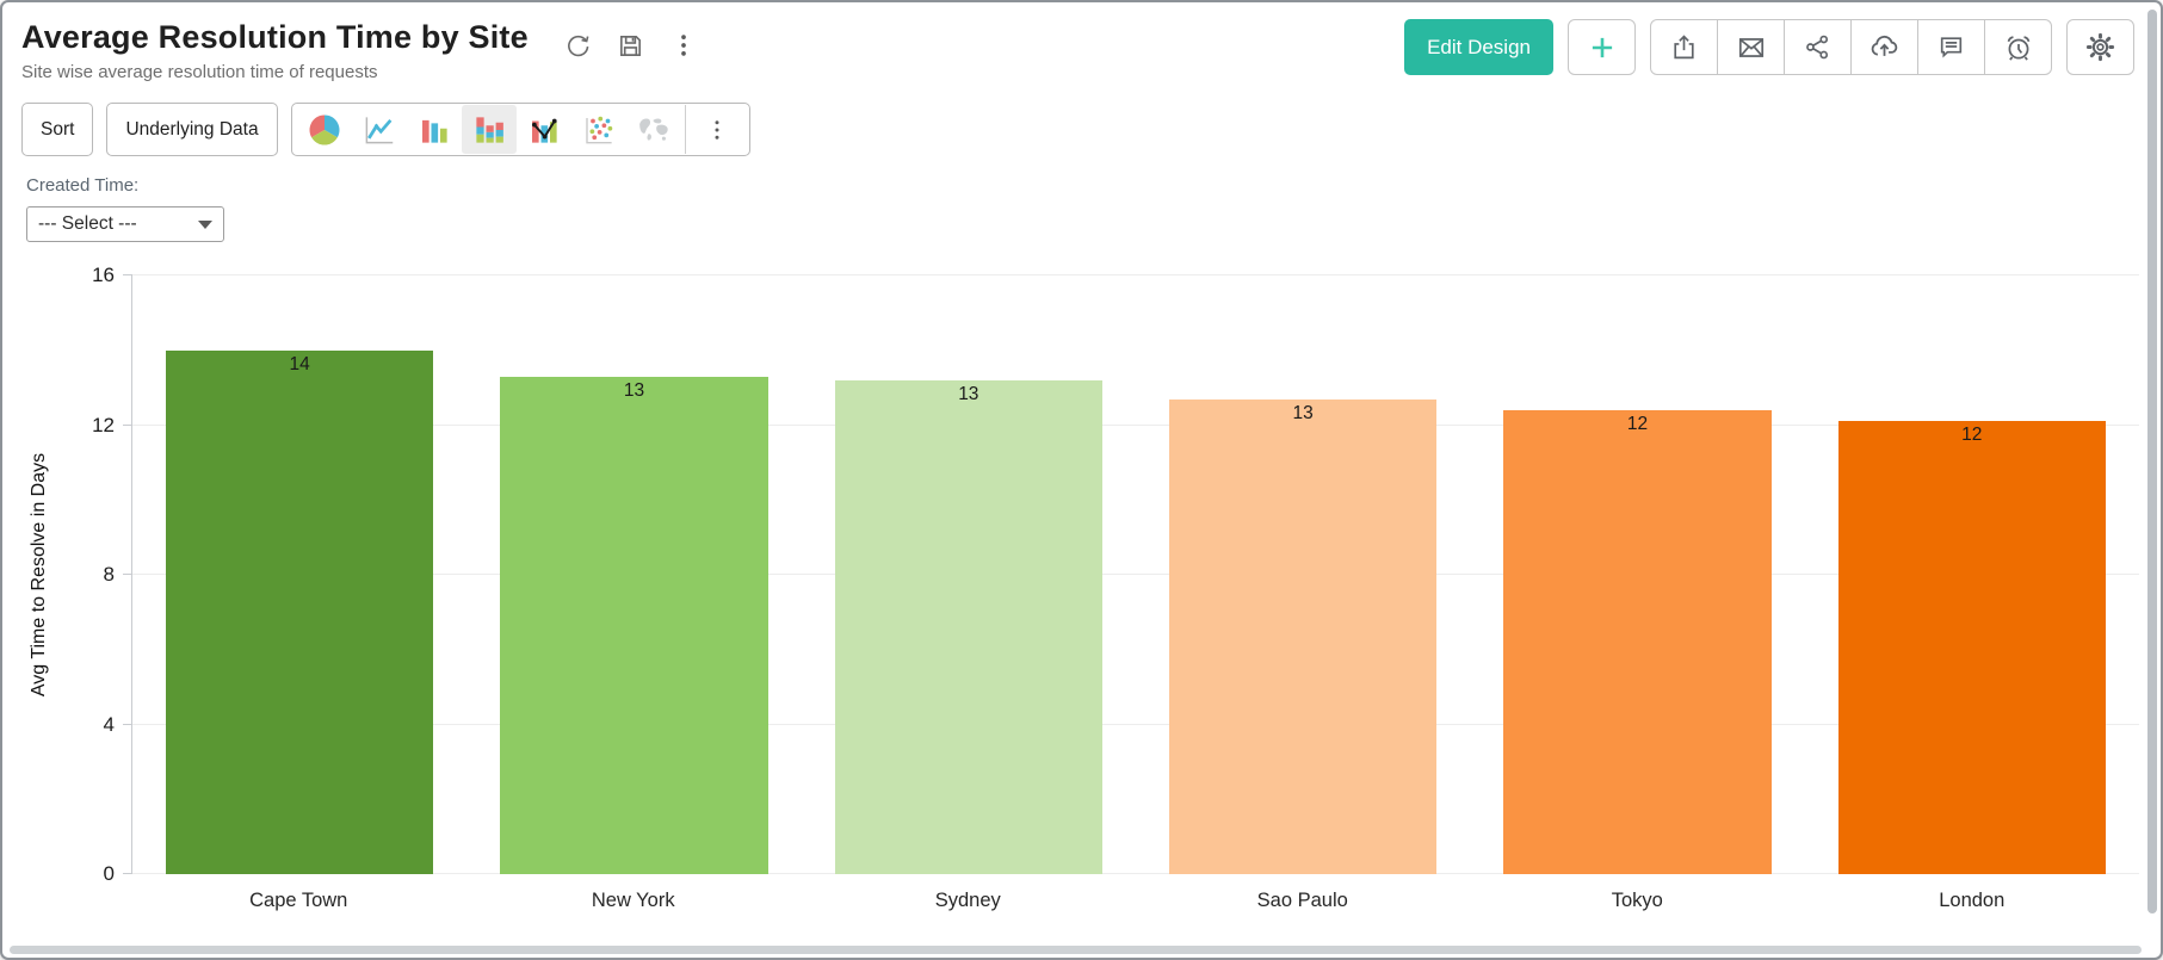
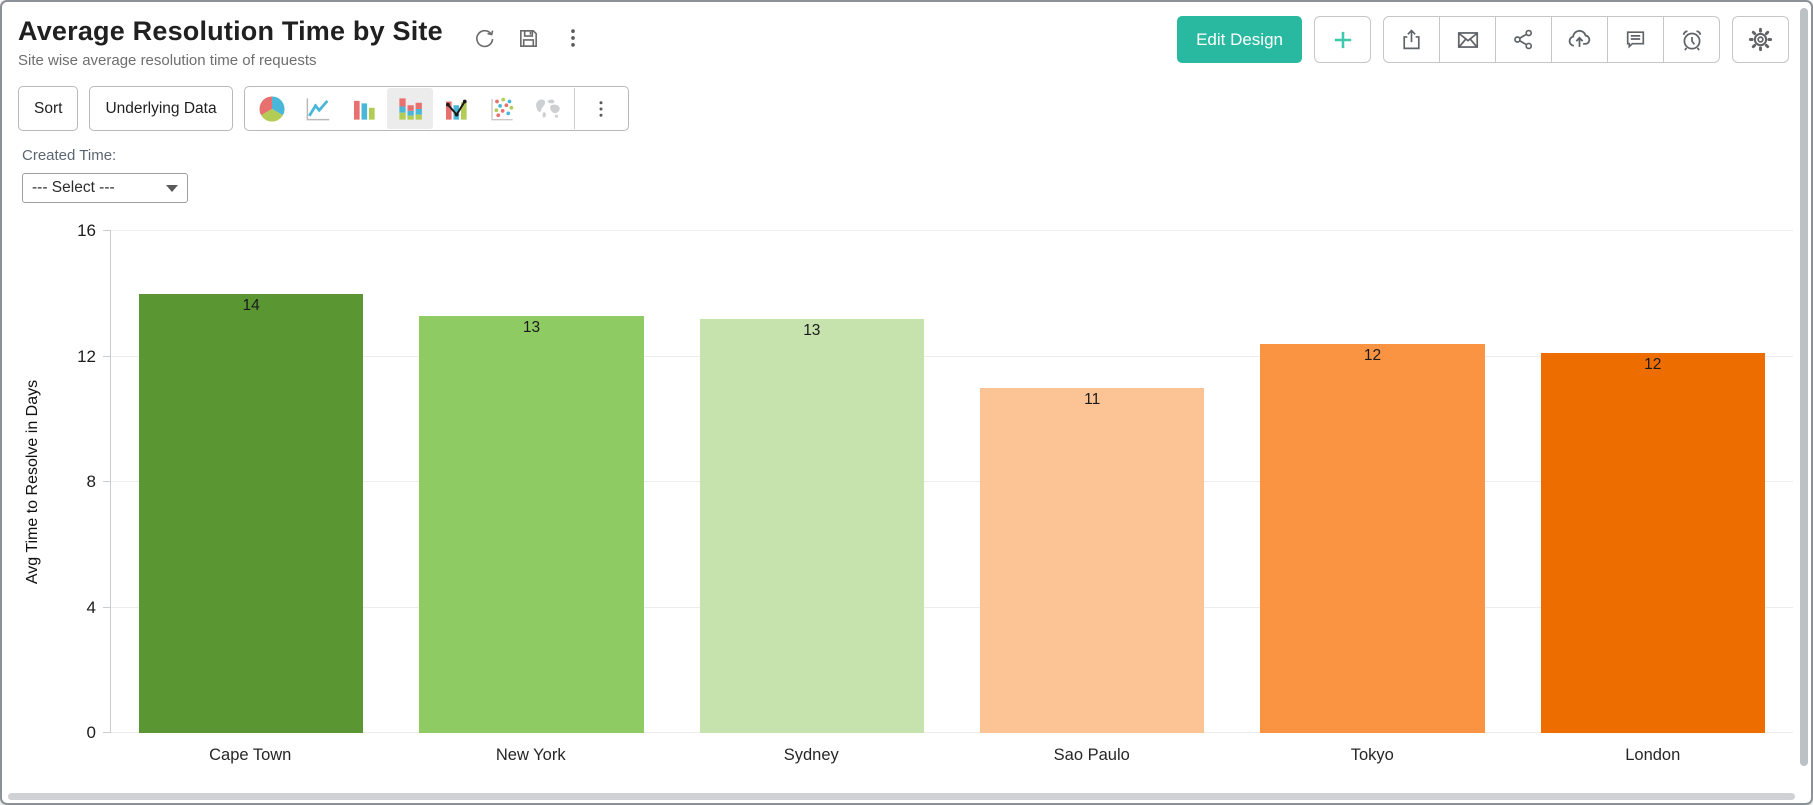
Sao Paulo: 13 -> 11
